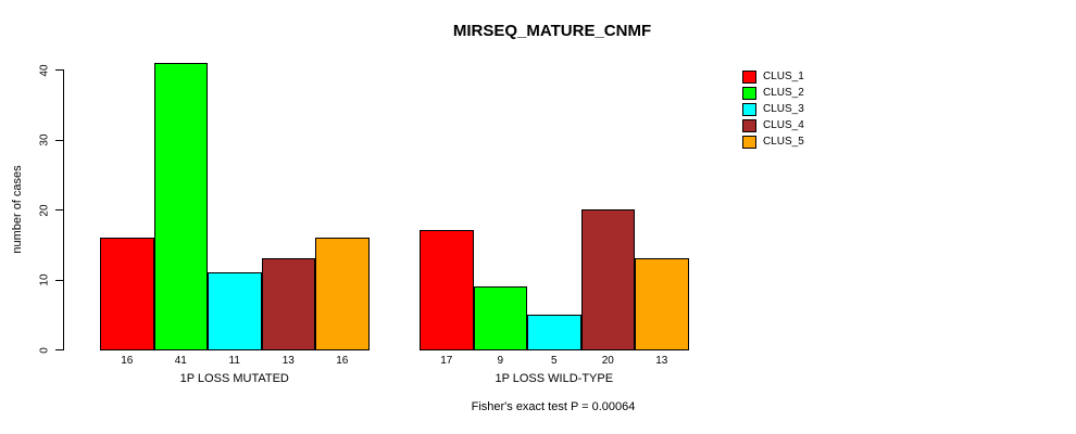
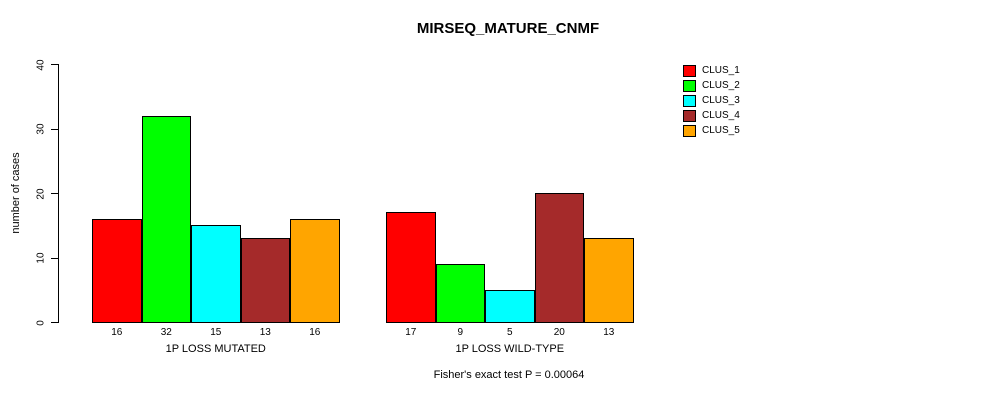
CLUS_2/1P LOSS MUTATED: 41 -> 32
CLUS_3/1P LOSS MUTATED: 11 -> 15
